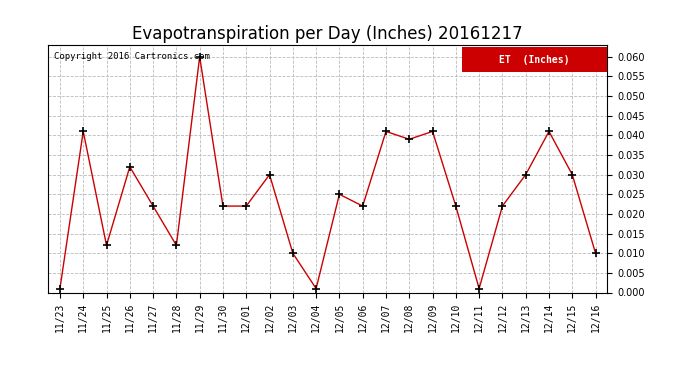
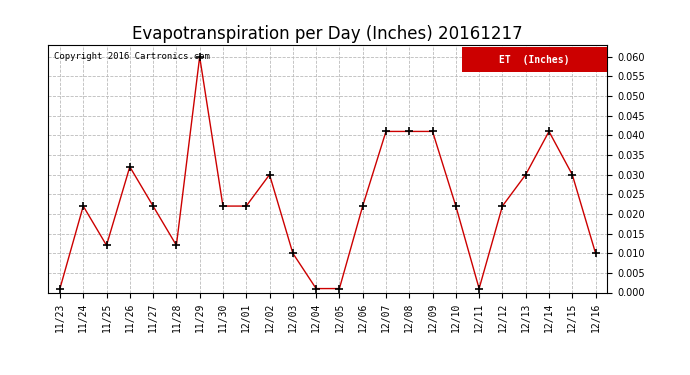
11/24: 0.041 -> 0.022
12/05: 0.025 -> 0.001
12/08: 0.039 -> 0.041
